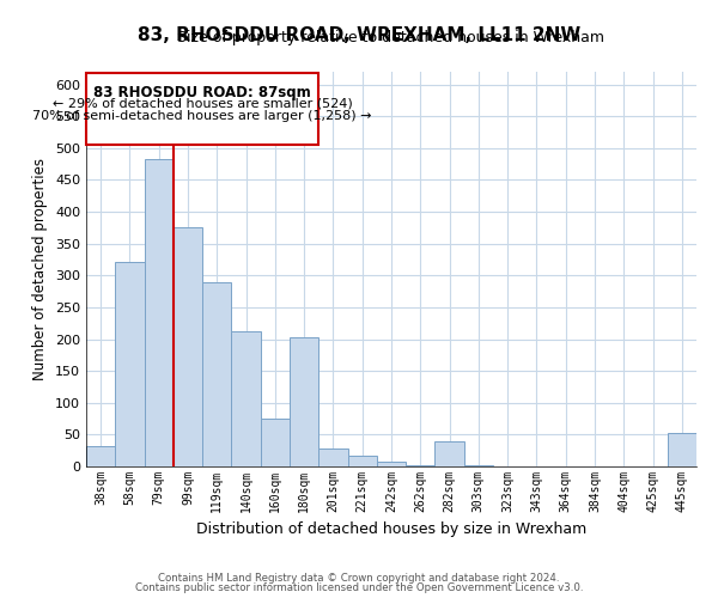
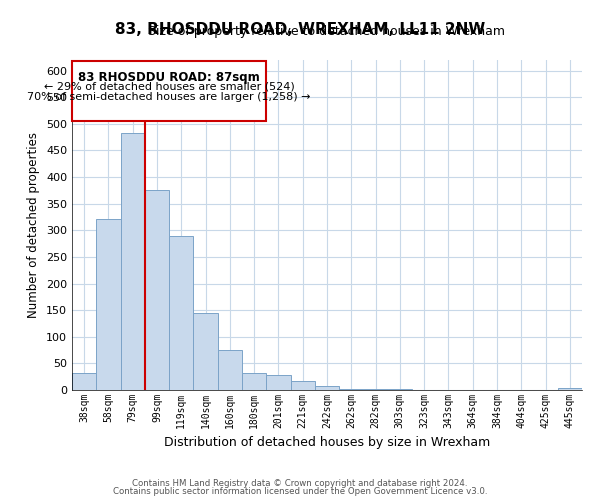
140sqm: 212 -> 144
180sqm: 202 -> 32
282sqm: 40 -> 1
445sqm: 52 -> 3
